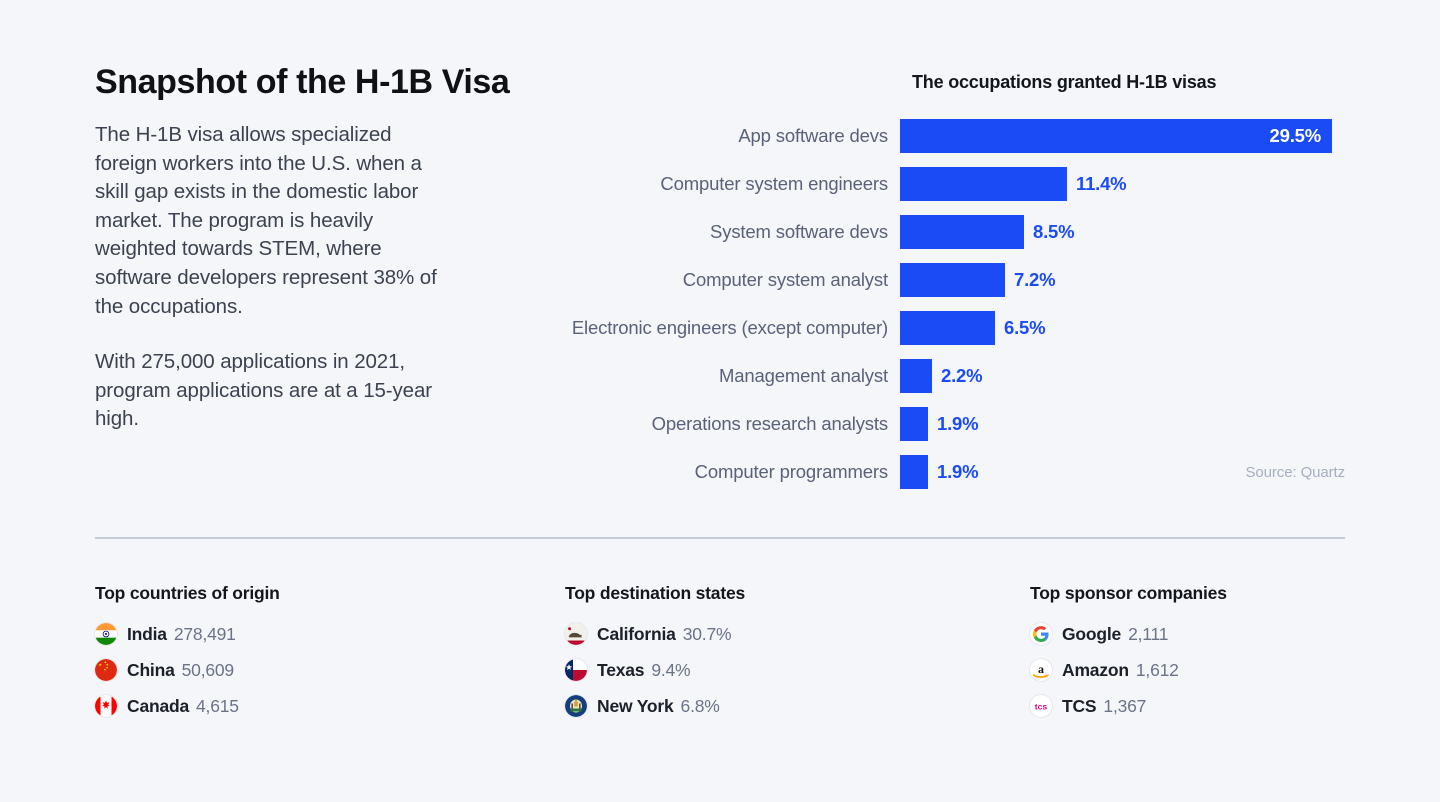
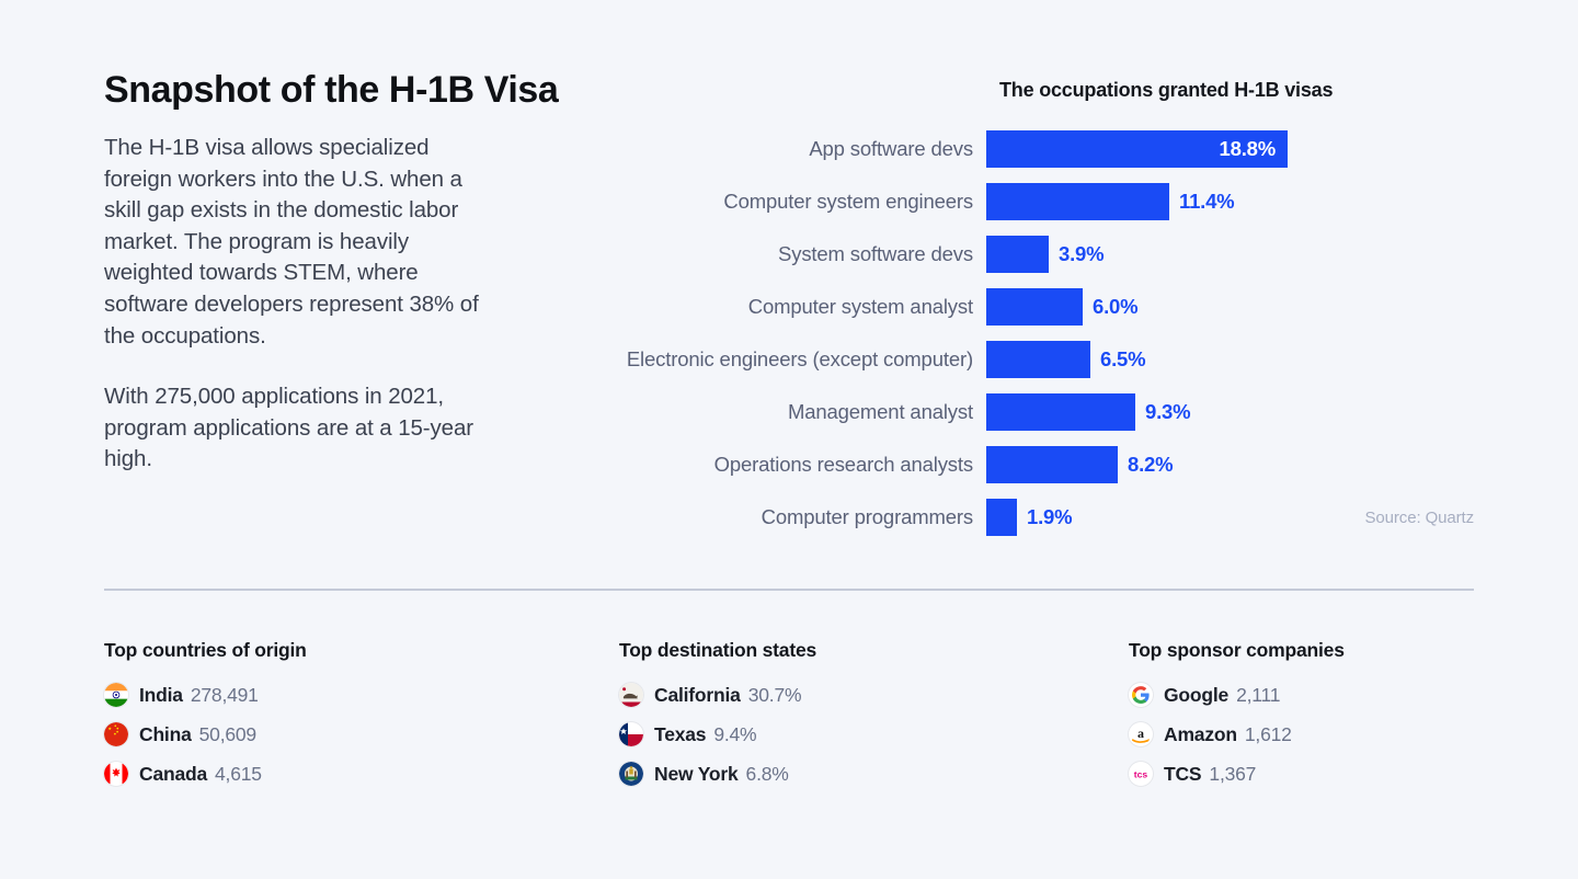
App software devs: 29.5% -> 18.8%
System software devs: 8.5% -> 3.9%
Computer system analyst: 7.2% -> 6.0%
Management analyst: 2.2% -> 9.3%
Operations research analysts: 1.9% -> 8.2%
